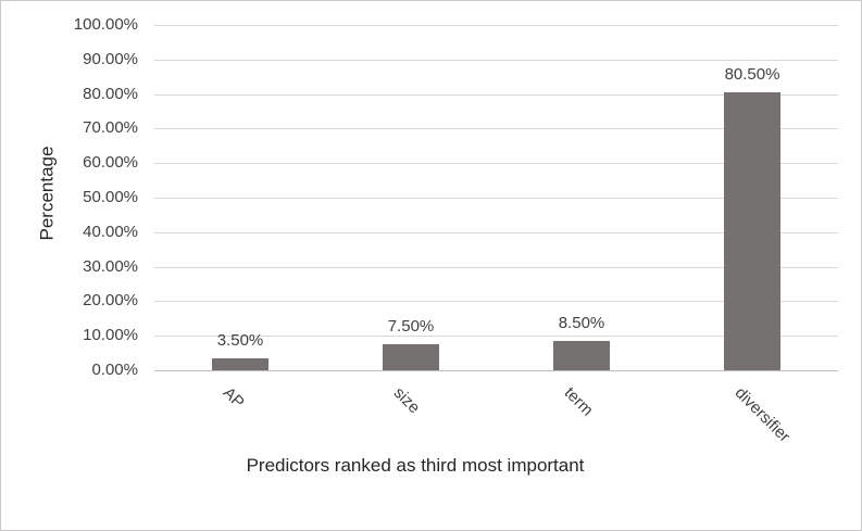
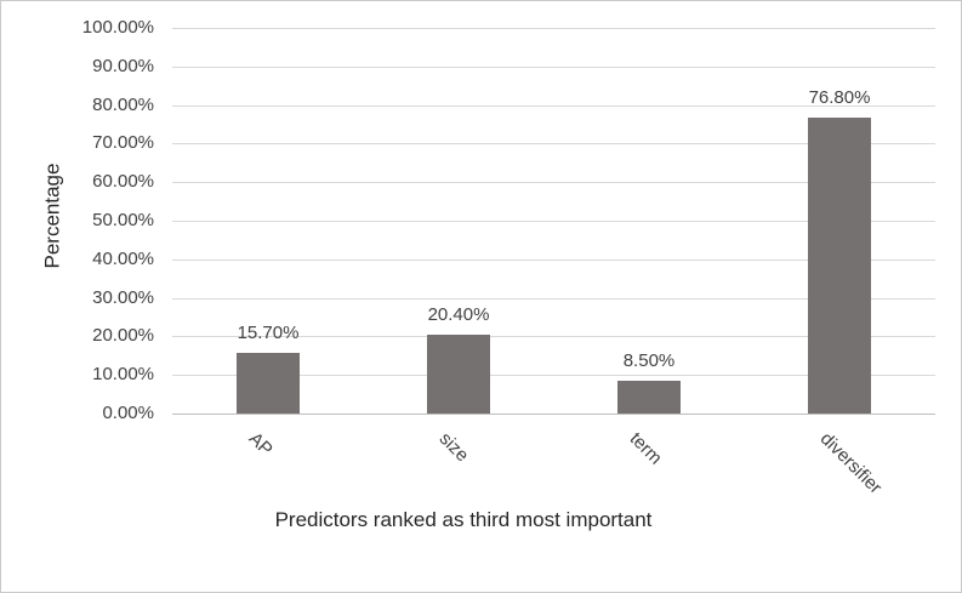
AP: 3.50% -> 15.70%
size: 7.50% -> 20.40%
diversifier: 80.50% -> 76.80%
